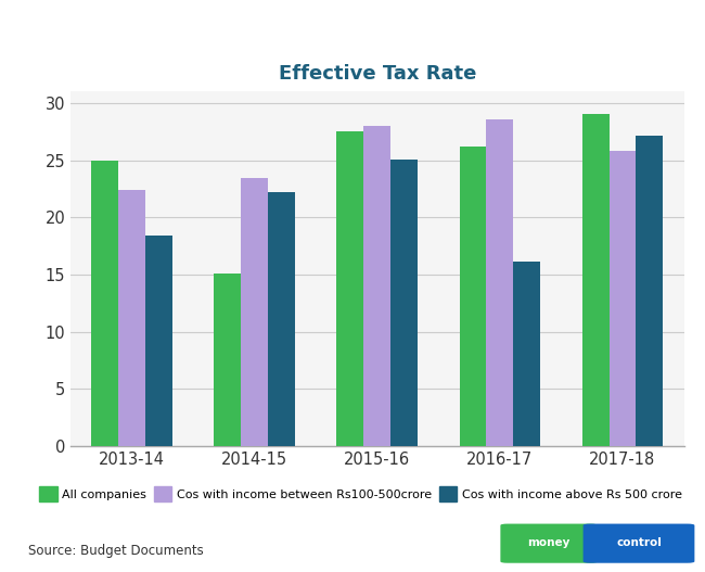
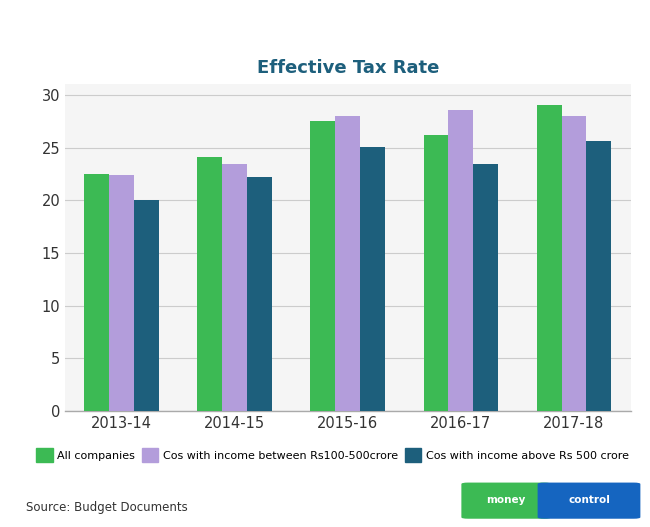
All companies/2013-14: 25.0 -> 22.5
Cos with income above Rs 500 crore/2013-14: 18.4 -> 20.0
All companies/2014-15: 15.1 -> 24.1
Cos with income above Rs 500 crore/2016-17: 16.1 -> 23.4
Cos with income between Rs100-500crore/2017-18: 25.8 -> 28.0
Cos with income above Rs 500 crore/2017-18: 27.1 -> 25.6
